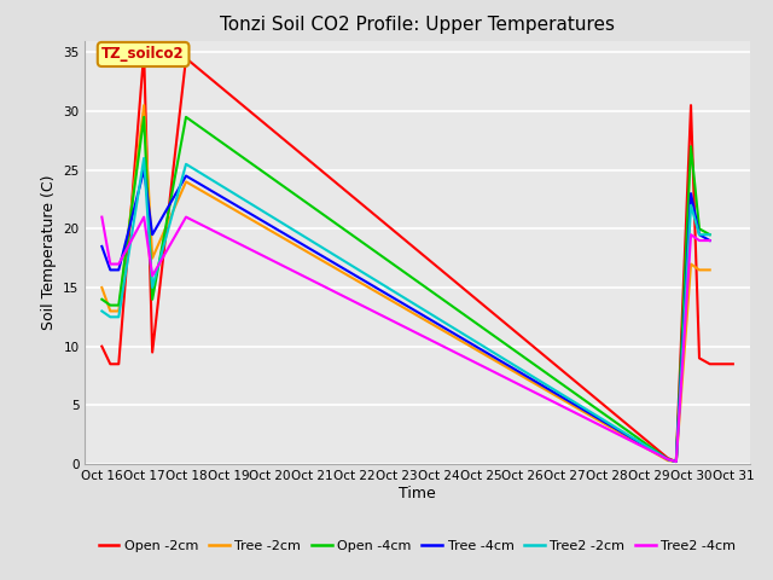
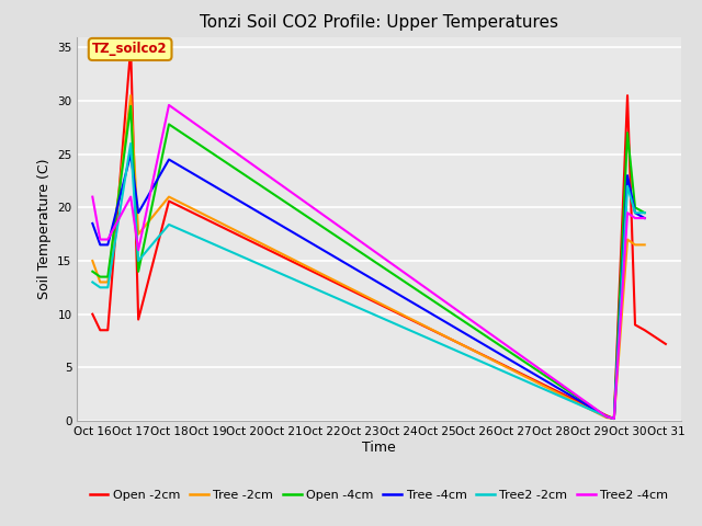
Open -2cm/Oct 18: 34.5 -> 20.6
Tree -2cm/Oct 18: 24.0 -> 21.0
Open -4cm/Oct 18: 29.5 -> 27.8
Tree2 -2cm/Oct 18: 25.5 -> 18.4
Tree2 -4cm/Oct 18: 21.0 -> 29.6
Open -2cm/Oct 31: 8.5 -> 7.2
